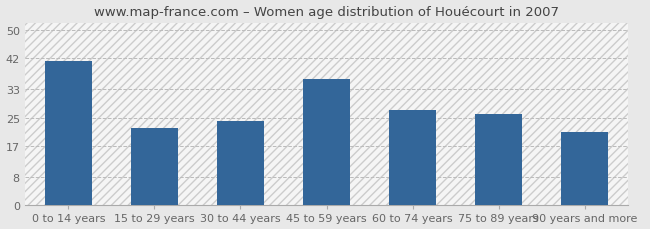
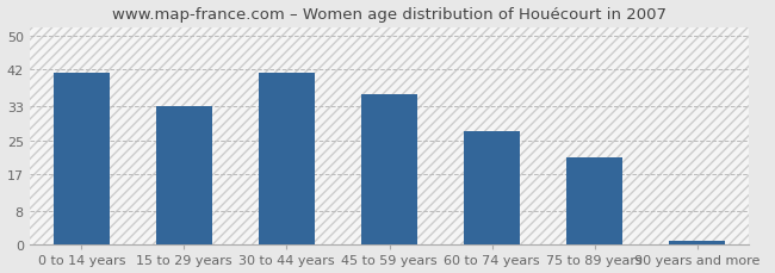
15 to 29 years: 22 -> 33
30 to 44 years: 24 -> 41
75 to 89 years: 26 -> 21
90 years and more: 21 -> 1
